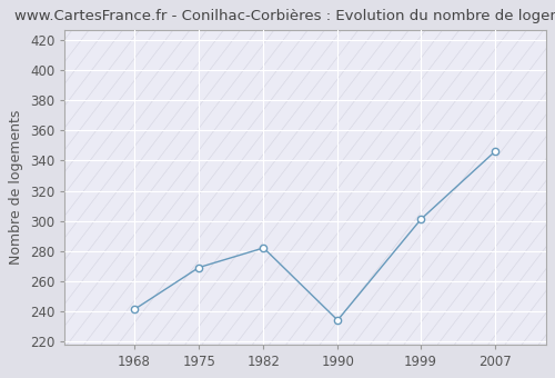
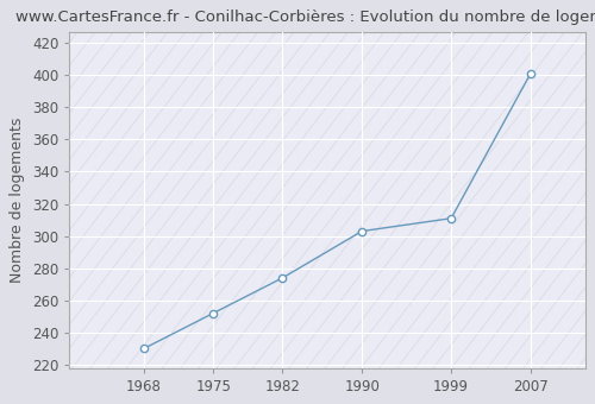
1968: 241 -> 230
1975: 269 -> 252
1982: 282 -> 274
1990: 234 -> 303
1999: 301 -> 311
2007: 346 -> 401
